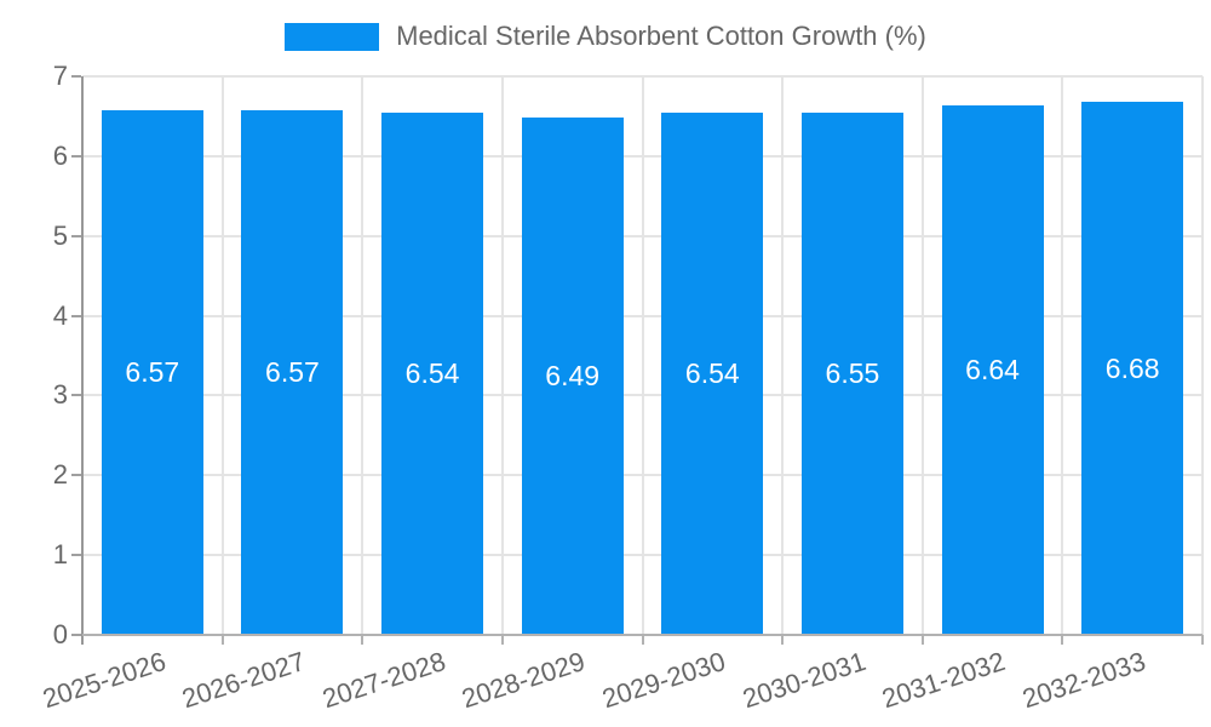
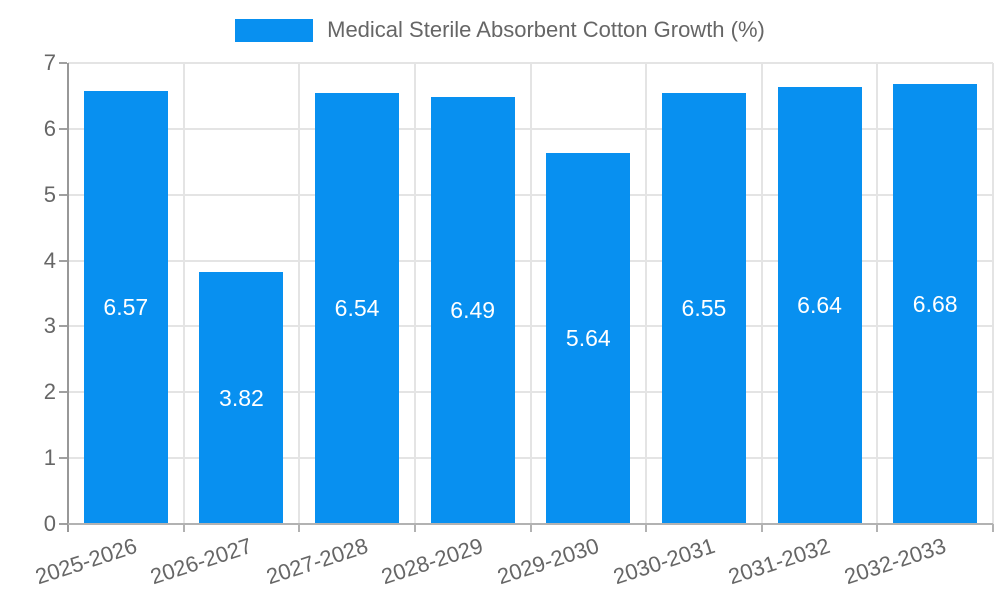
2026-2027: 6.57 -> 3.82
2029-2030: 6.54 -> 5.64
